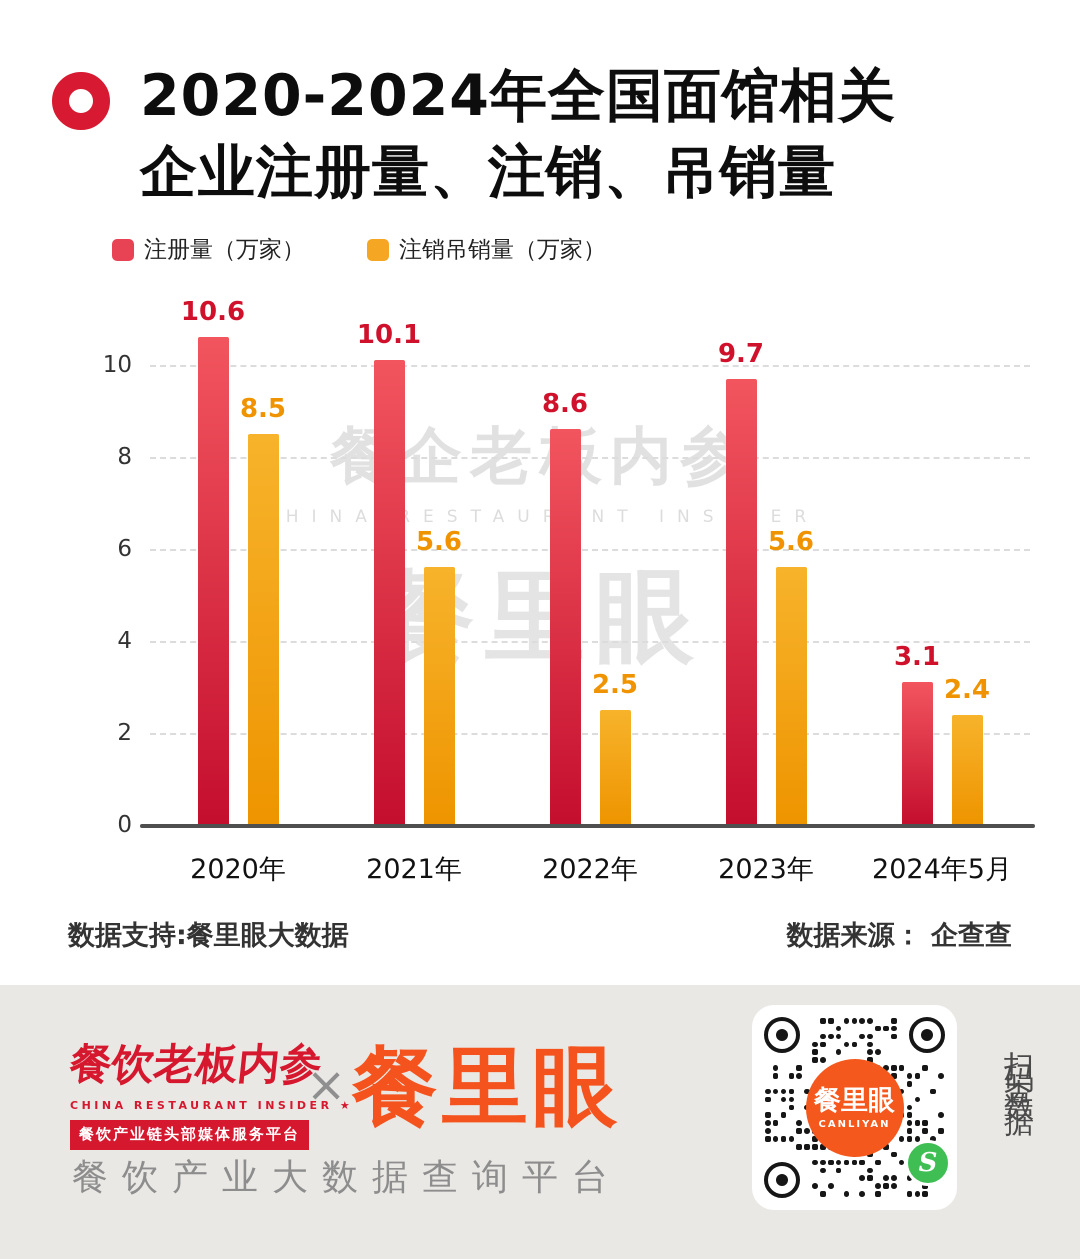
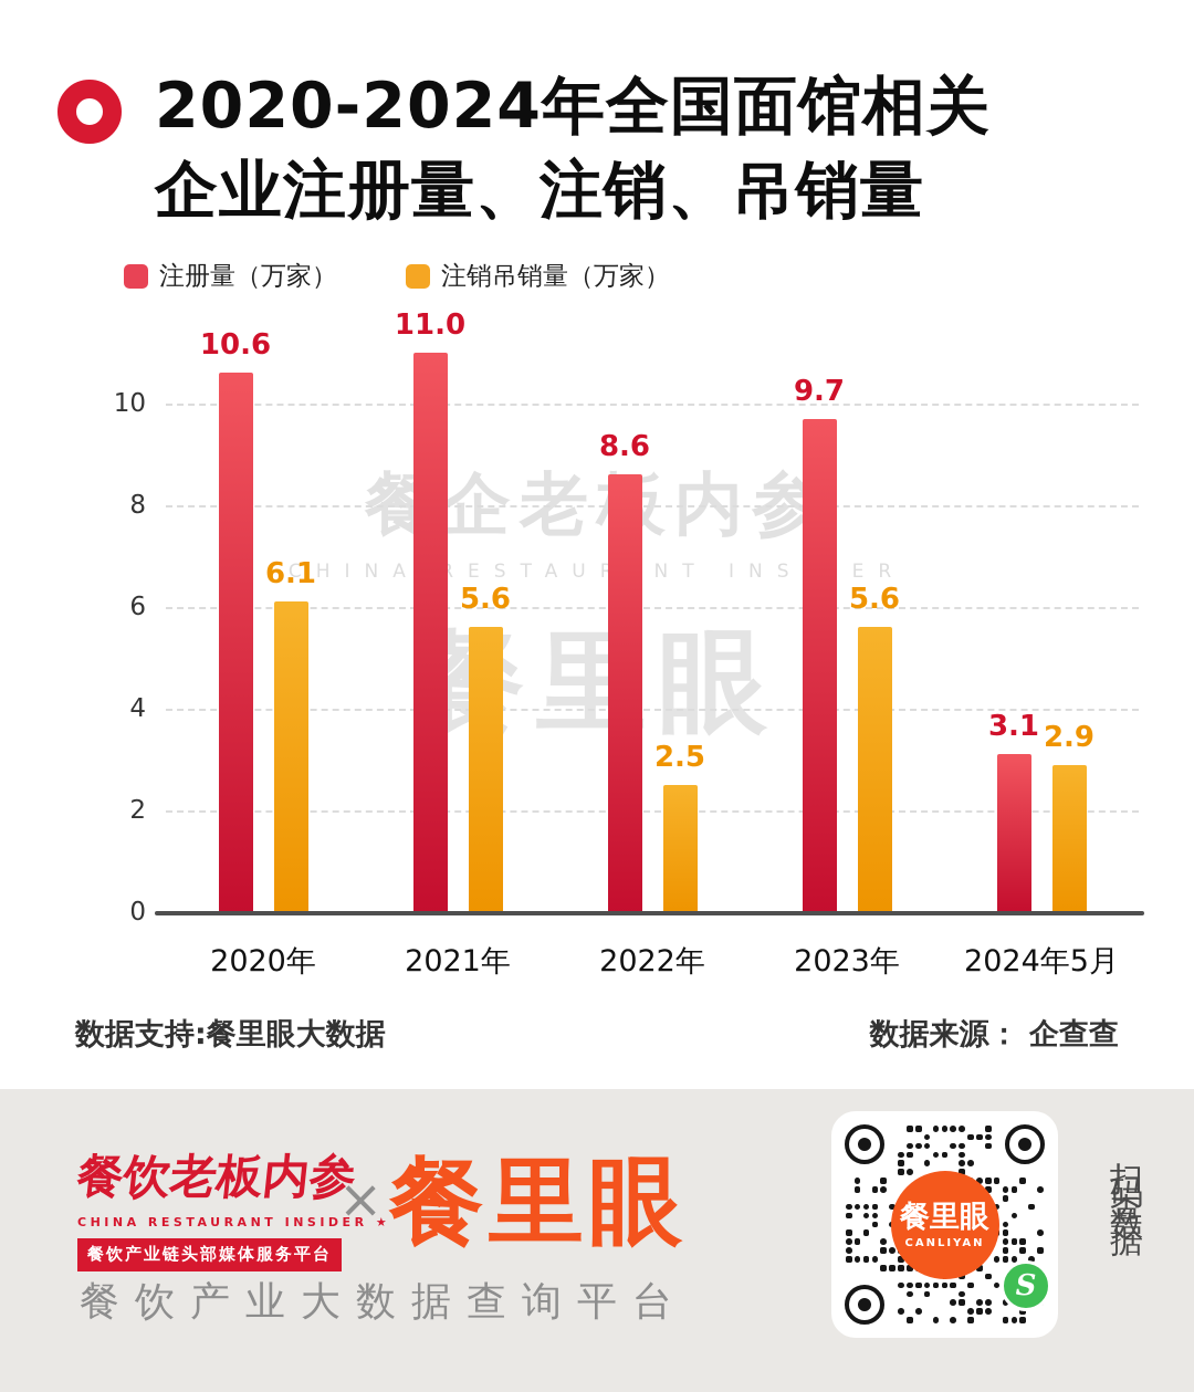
注销吊销量（万家）/2020年: 8.5 -> 6.1
注册量（万家）/2021年: 10.1 -> 11.0
注销吊销量（万家）/2024年5月: 2.4 -> 2.9
